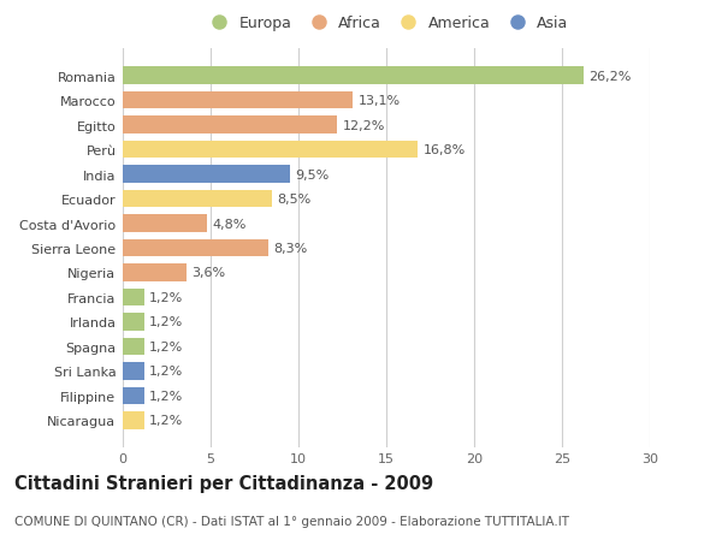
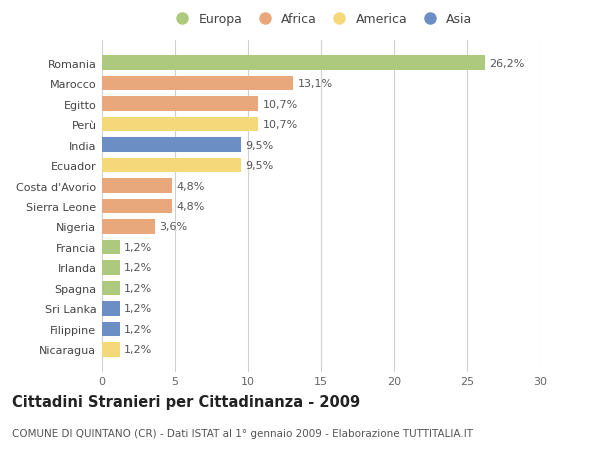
Egitto: 12,2% -> 10,7%
Perù: 16,8% -> 10,7%
Ecuador: 8,5% -> 9,5%
Sierra Leone: 8,3% -> 4,8%
